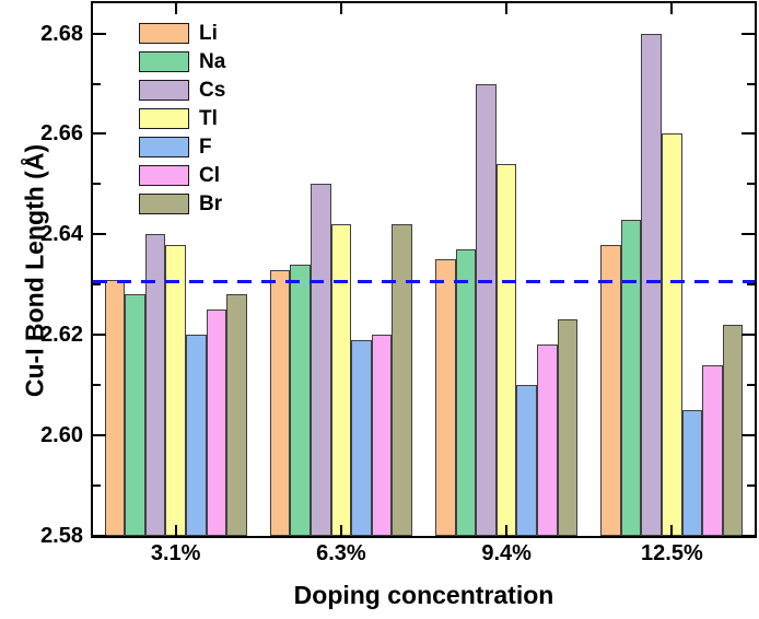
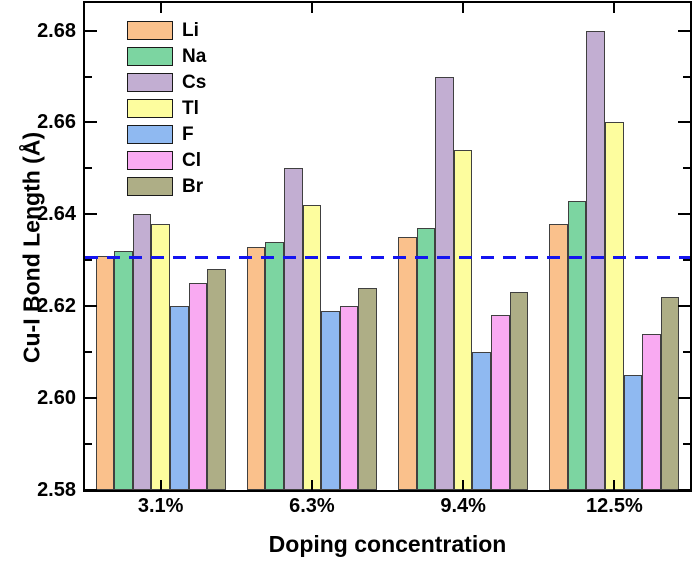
Na/3.1%: 2.628 -> 2.632
Br/6.3%: 2.642 -> 2.624
